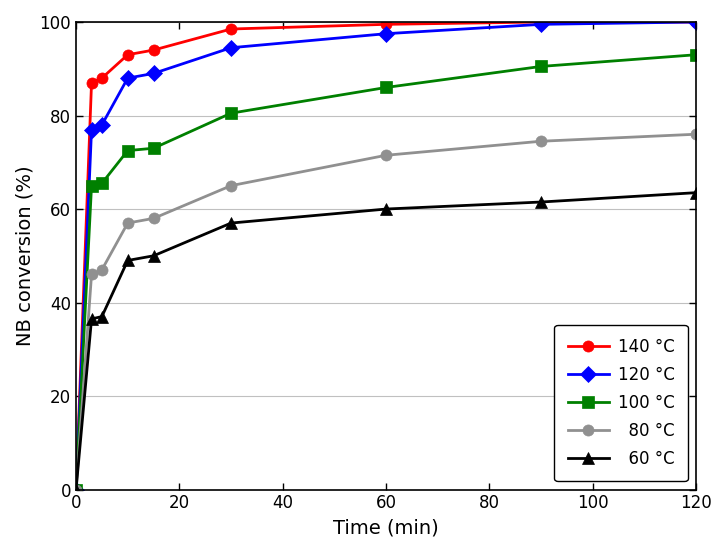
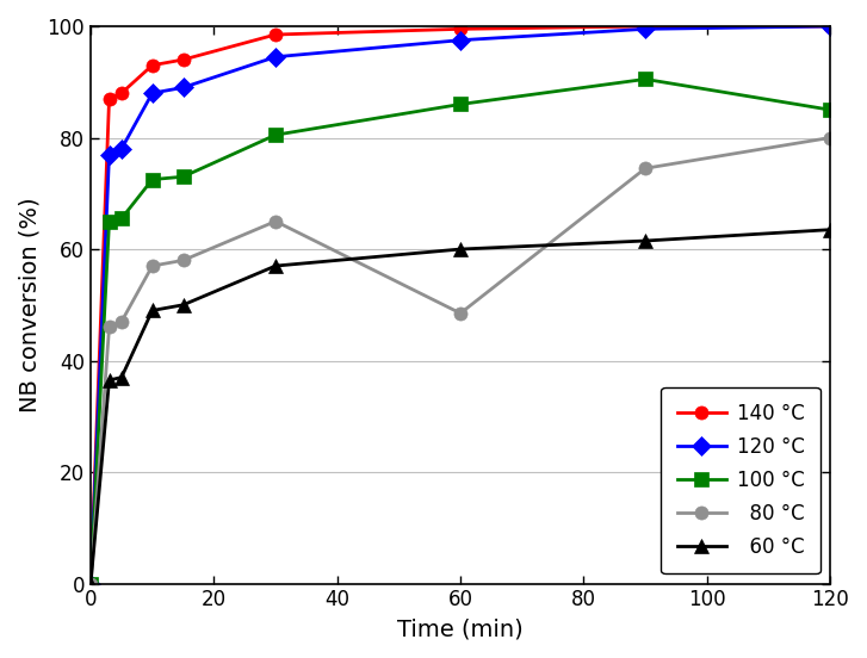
80 °C/60: 71.5 -> 48.5
100 °C/120: 93.0 -> 85.0
80 °C/120: 76.0 -> 80.0
